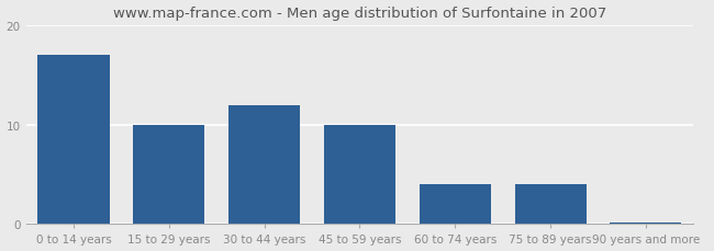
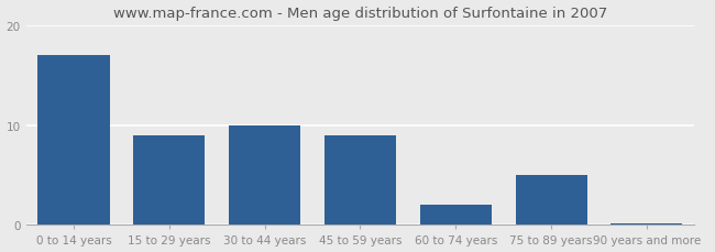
15 to 29 years: 10.0 -> 9.0
30 to 44 years: 12.0 -> 10.0
45 to 59 years: 10.0 -> 9.0
60 to 74 years: 4.0 -> 2.0
75 to 89 years: 4.0 -> 5.0
